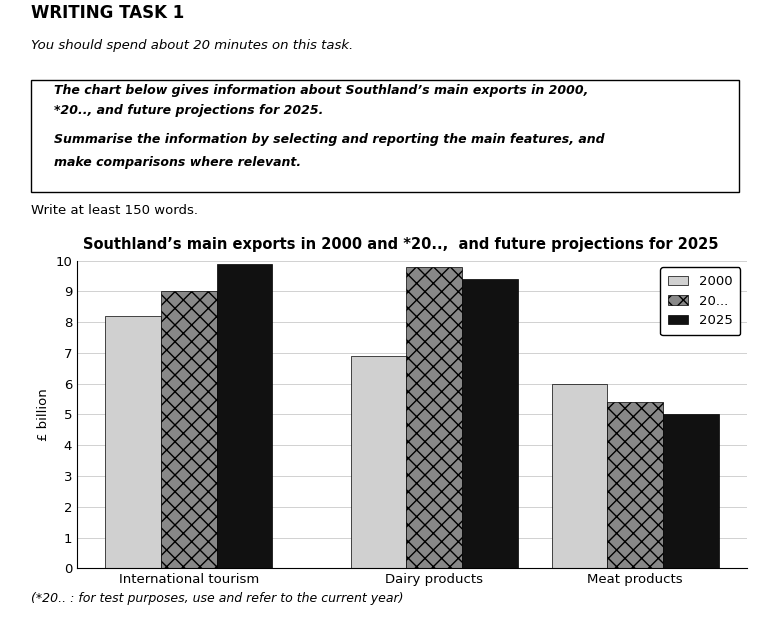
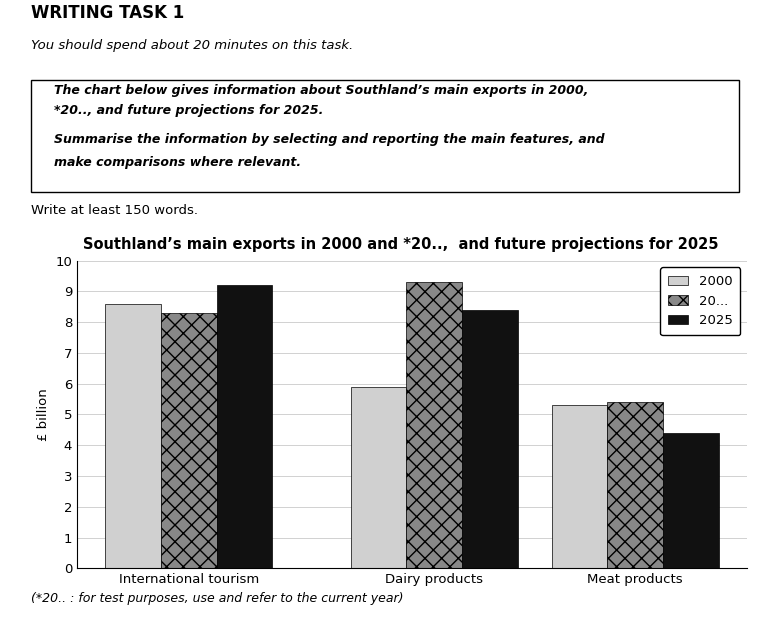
2000/International tourism: 8.2 -> 8.6
20.../International tourism: 9.0 -> 8.3
2025/International tourism: 9.9 -> 9.2
2000/Dairy products: 6.9 -> 5.9
20.../Dairy products: 9.8 -> 9.3
2025/Dairy products: 9.4 -> 8.4
2000/Meat products: 6.0 -> 5.3
2025/Meat products: 5.0 -> 4.4
